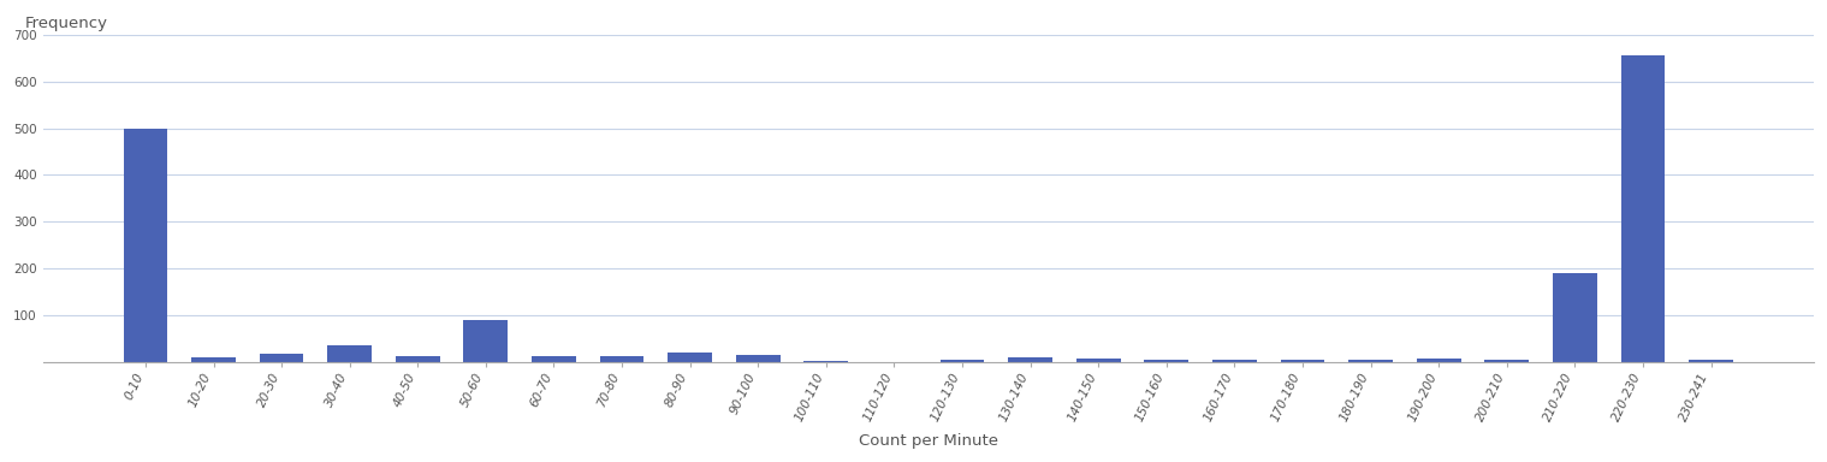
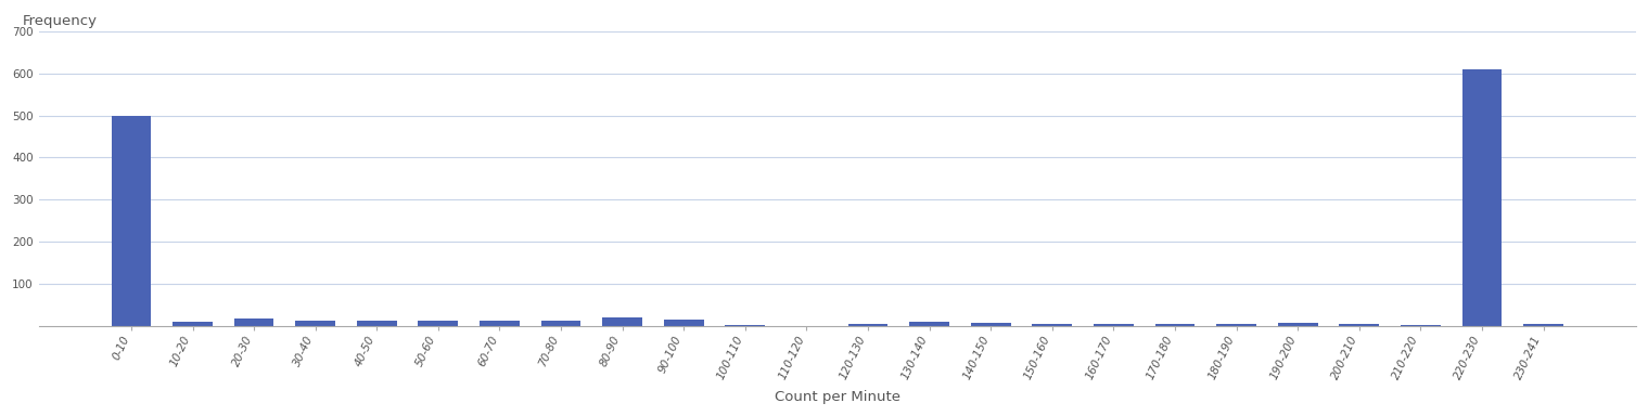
30-40: 35 -> 14
50-60: 90 -> 12
210-220: 190 -> 2
220-230: 655 -> 610
